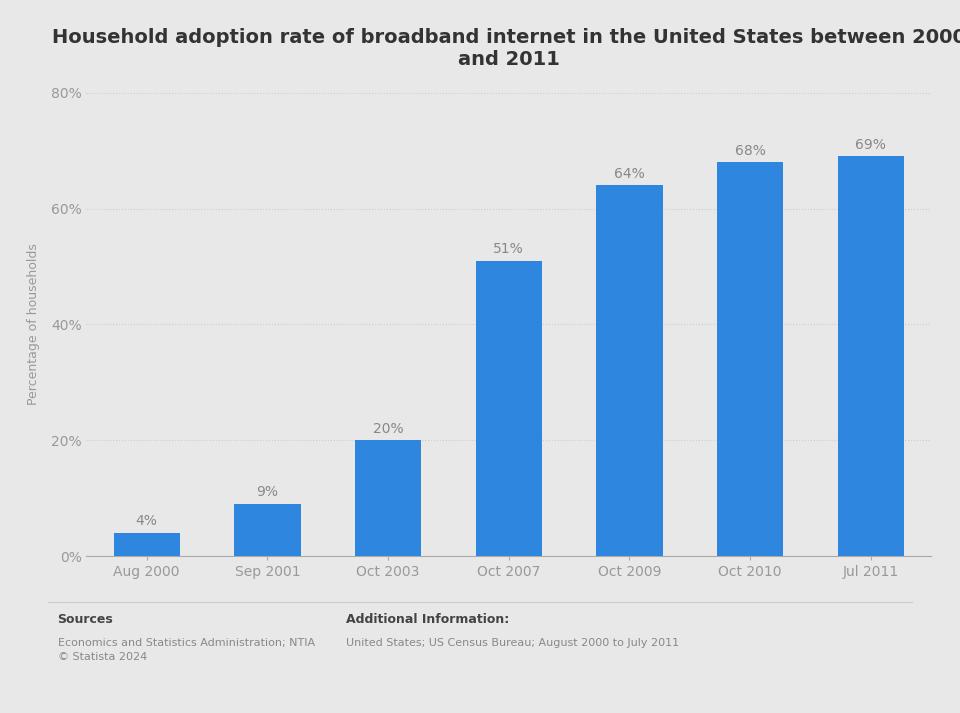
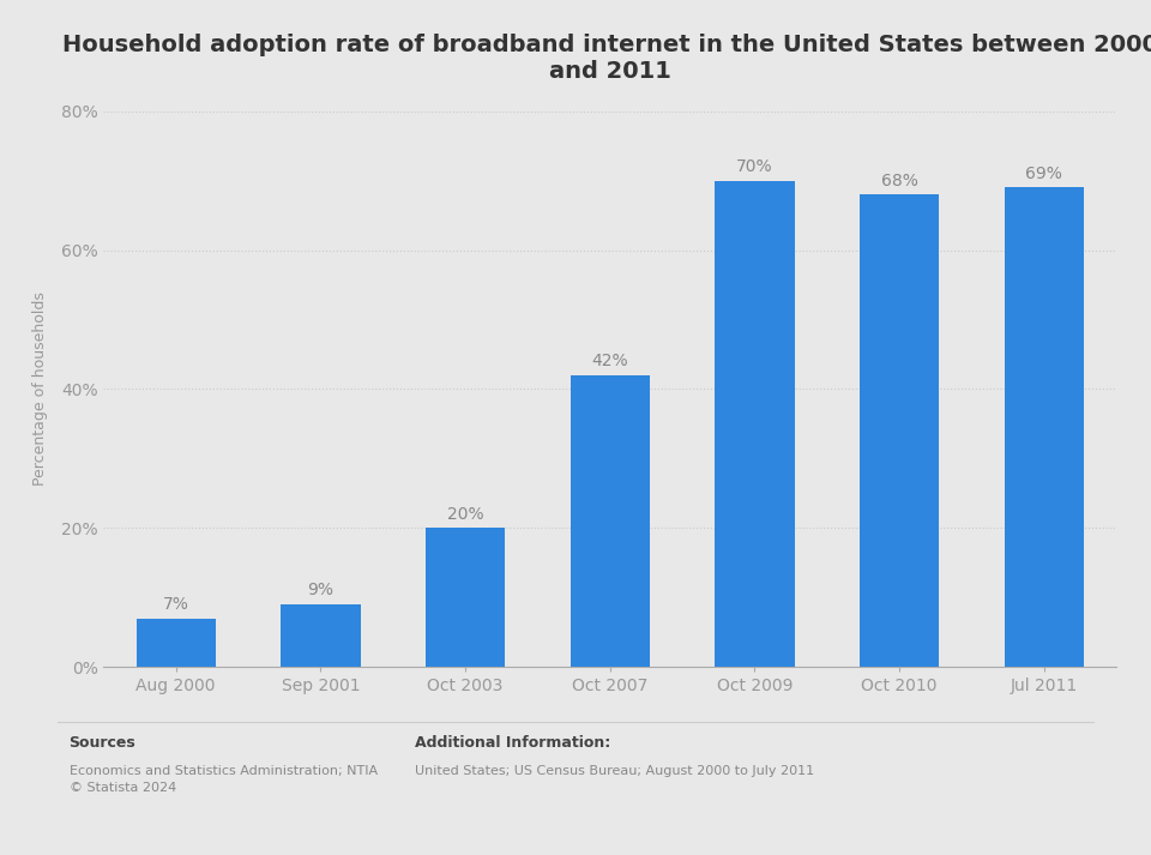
Aug 2000: 4% -> 7%
Oct 2007: 51% -> 42%
Oct 2009: 64% -> 70%
